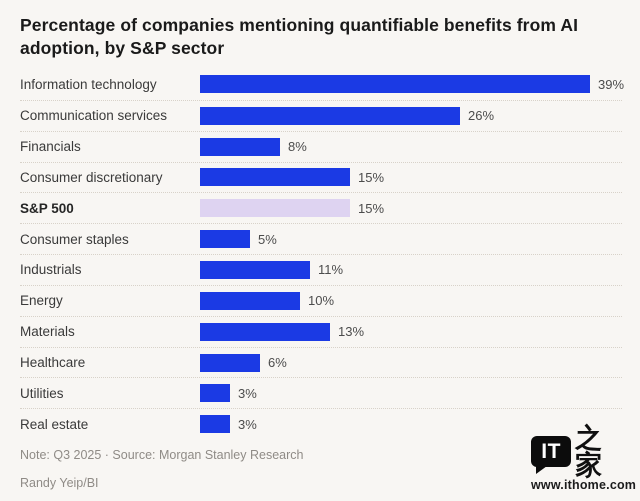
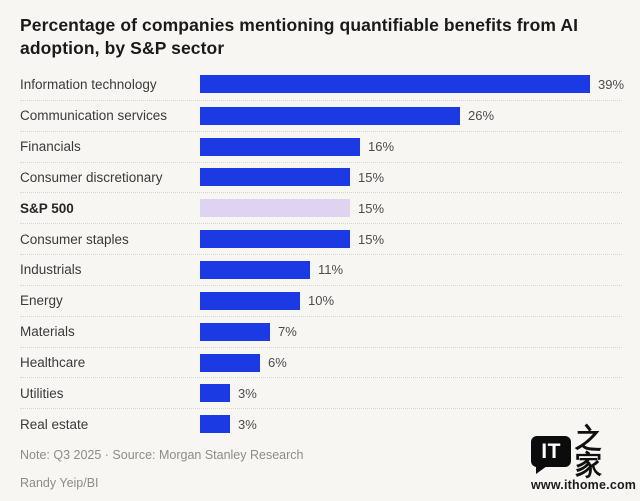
Financials: 8% -> 16%
Consumer staples: 5% -> 15%
Materials: 13% -> 7%
